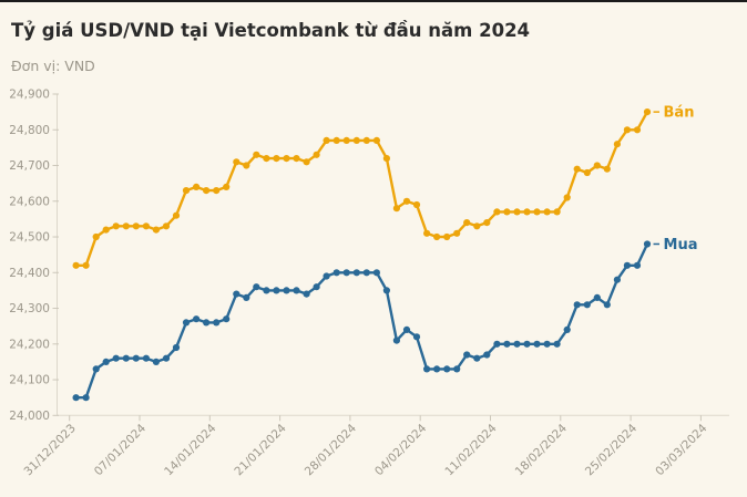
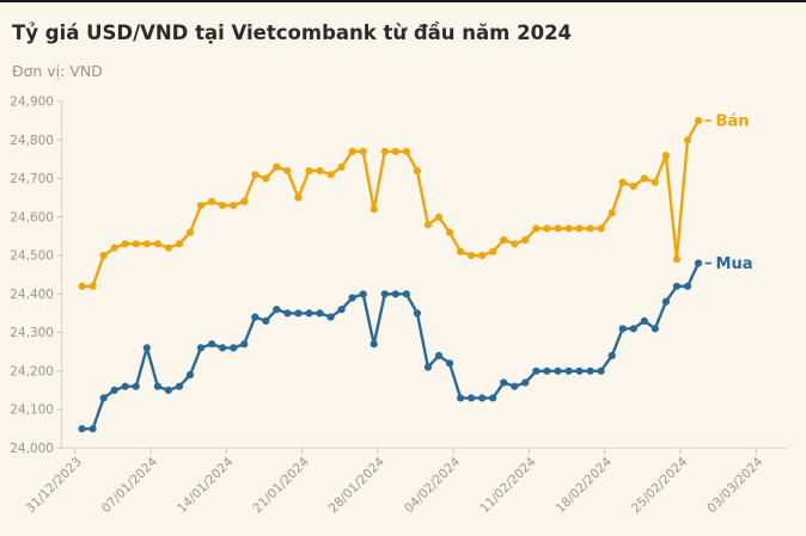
Mua/07/01/2024: 24160 -> 24260
Bán/21/01/2024: 24720 -> 24650
Bán/28/01/2024: 24770 -> 24620
Mua/28/01/2024: 24400 -> 24270
Bán/04/02/2024: 24590 -> 24560
Bán/25/02/2024: 24800 -> 24490
